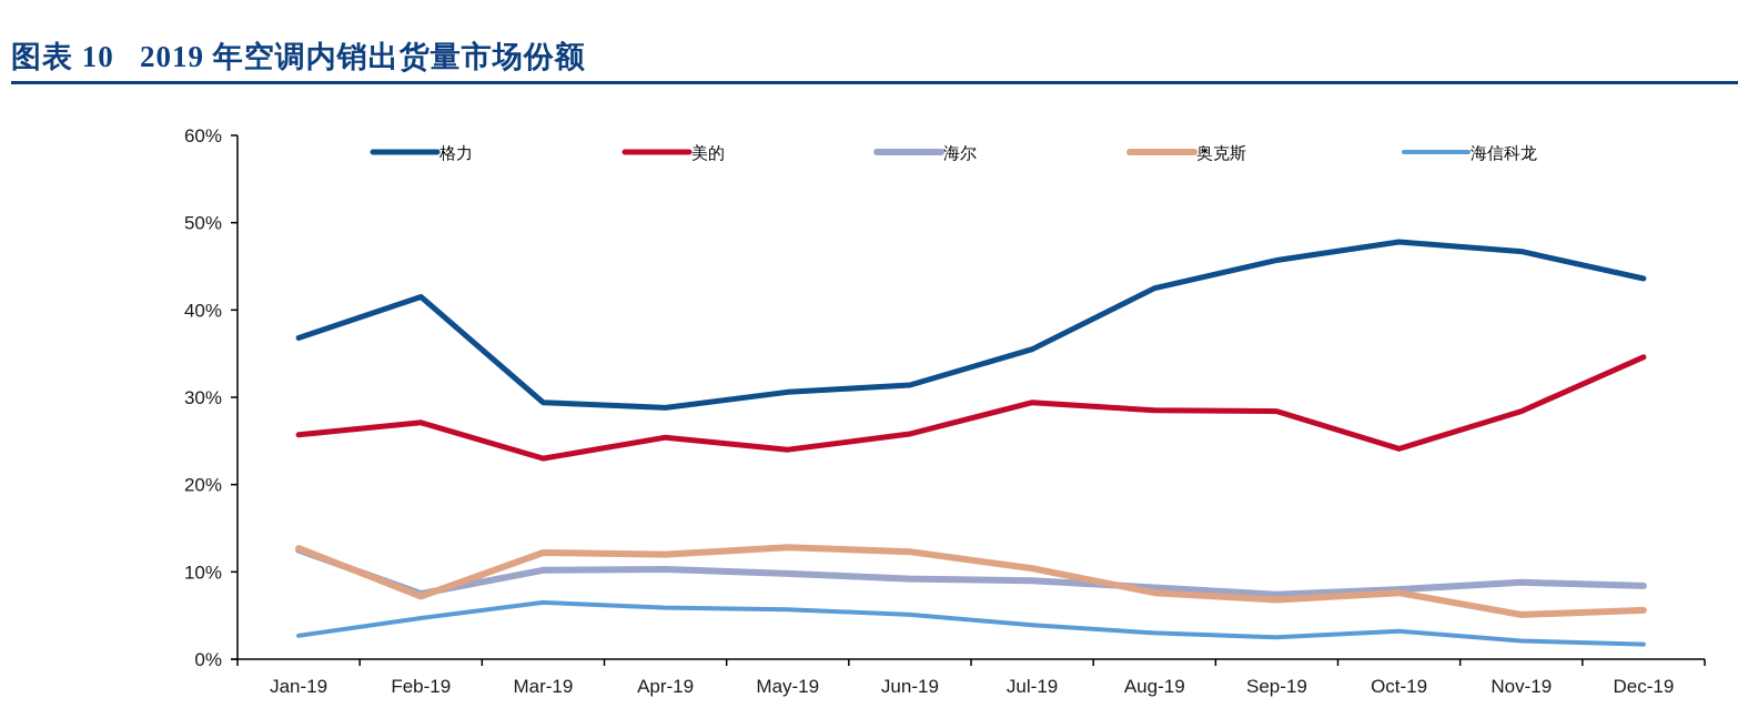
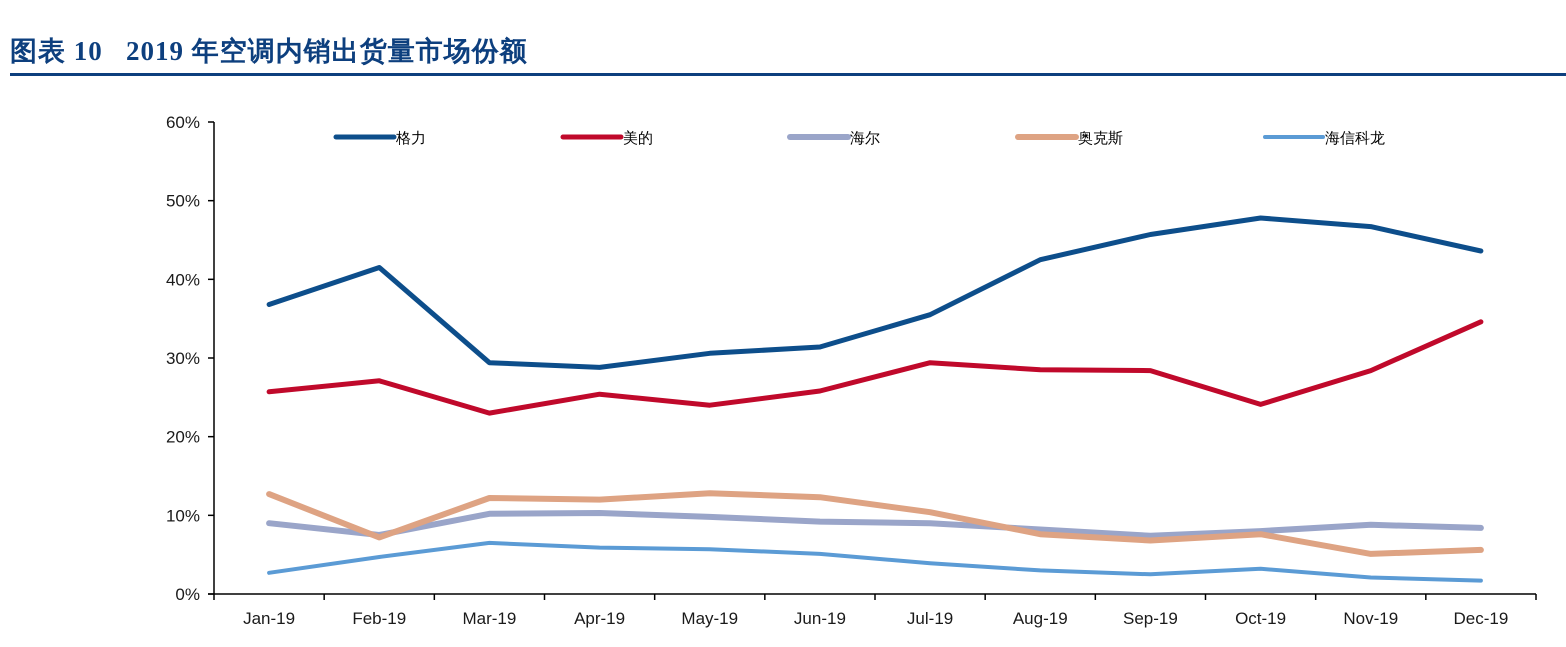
海尔/Jan-19: 12% -> 9%
